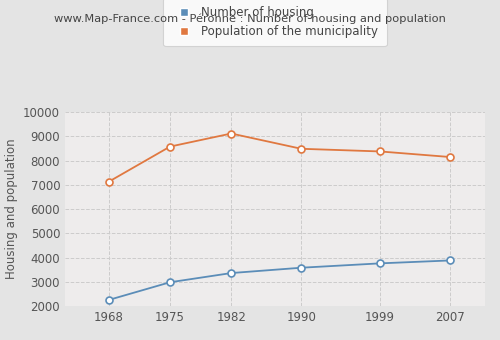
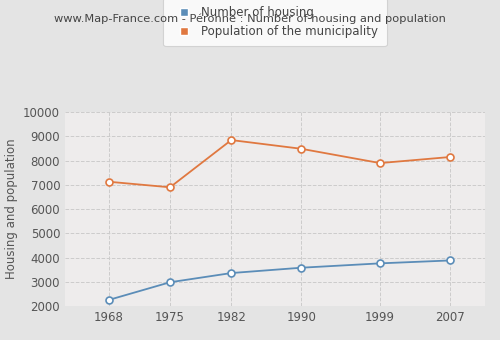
Population of the municipality/1975: 8580 -> 6900
Population of the municipality/1982: 9120 -> 8850
Population of the municipality/1999: 8380 -> 7900
